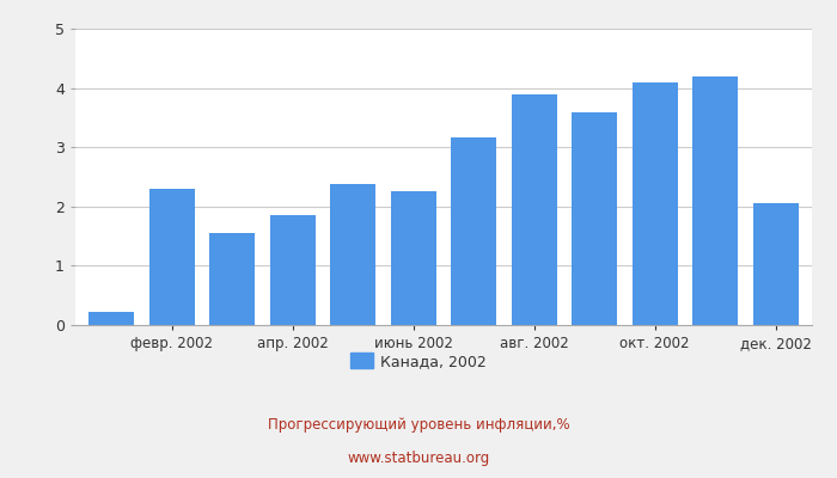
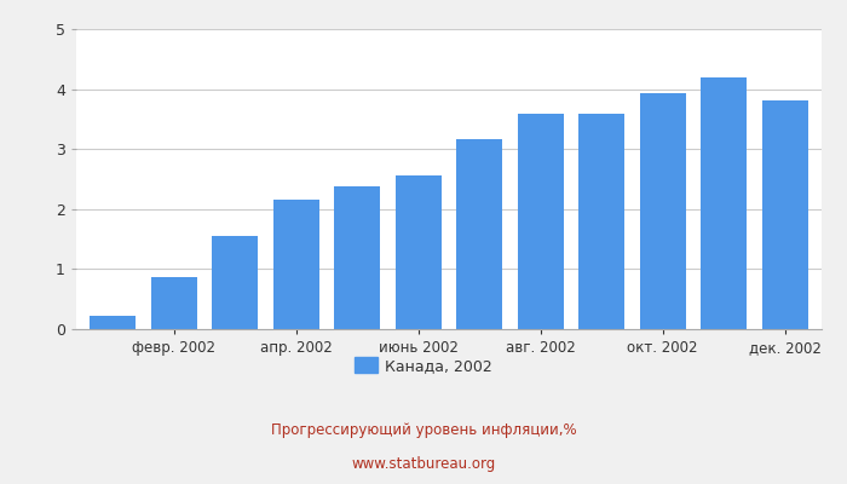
февр. 2002: 2.30 -> 0.86
апр. 2002: 1.85 -> 2.16
июнь 2002: 2.25 -> 2.57
авг. 2002: 3.90 -> 3.59
окт. 2002: 4.10 -> 3.93
дек. 2002: 2.05 -> 3.81
